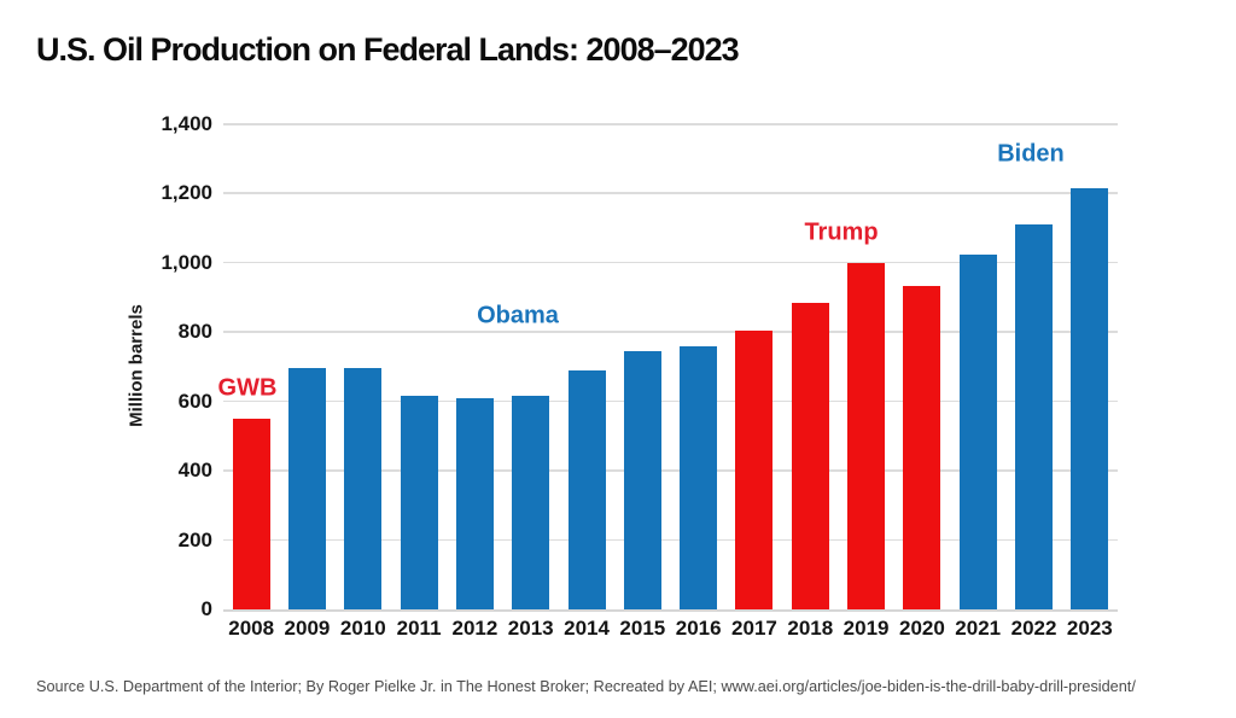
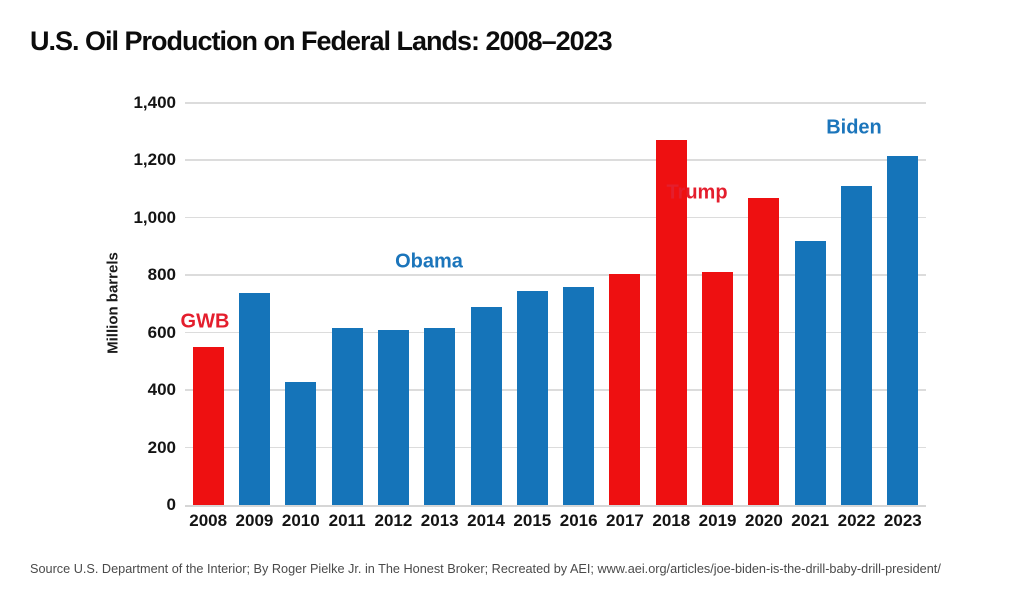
2009: 700 -> 740
2010: 700 -> 430
2018: 880 -> 1270
2019: 1000 -> 810
2020: 940 -> 1070
2021: 1020 -> 920
